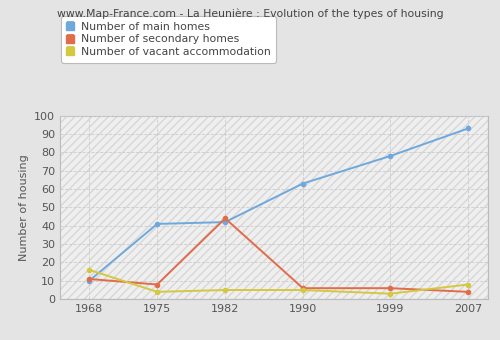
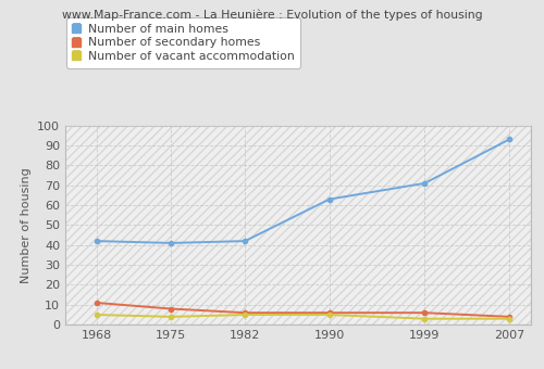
Number of main homes/1968: 10 -> 42
Number of vacant accommodation/1968: 16 -> 5
Number of secondary homes/1982: 44 -> 6
Number of main homes/1999: 78 -> 71
Number of vacant accommodation/2007: 8 -> 3
